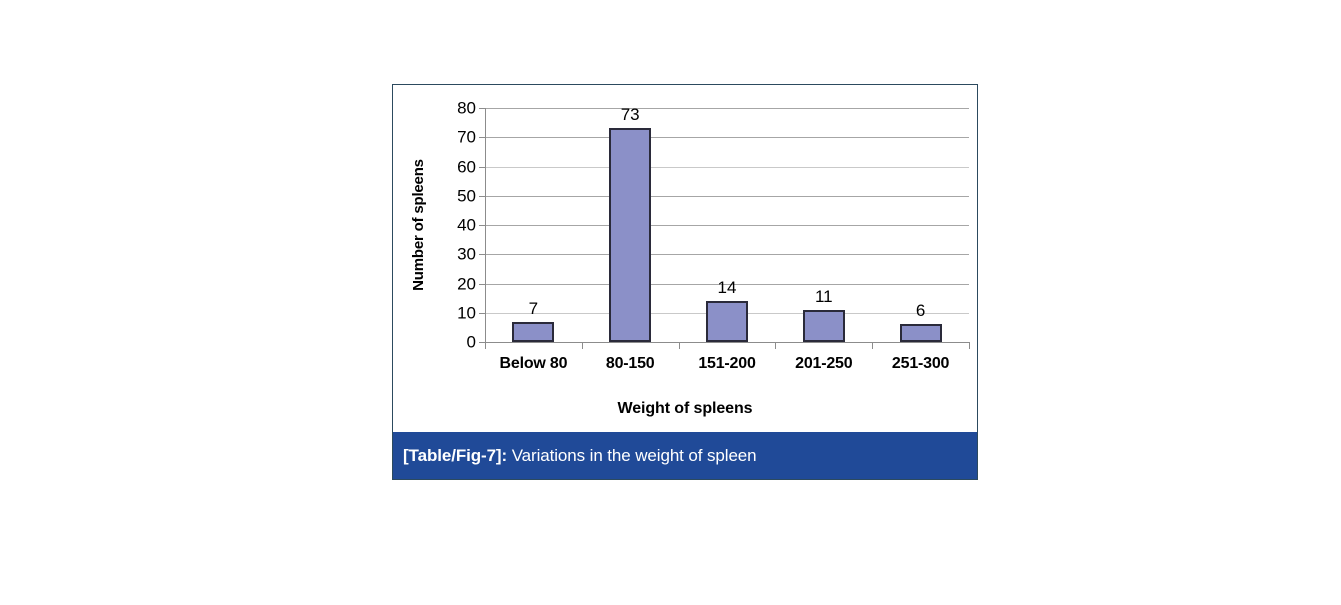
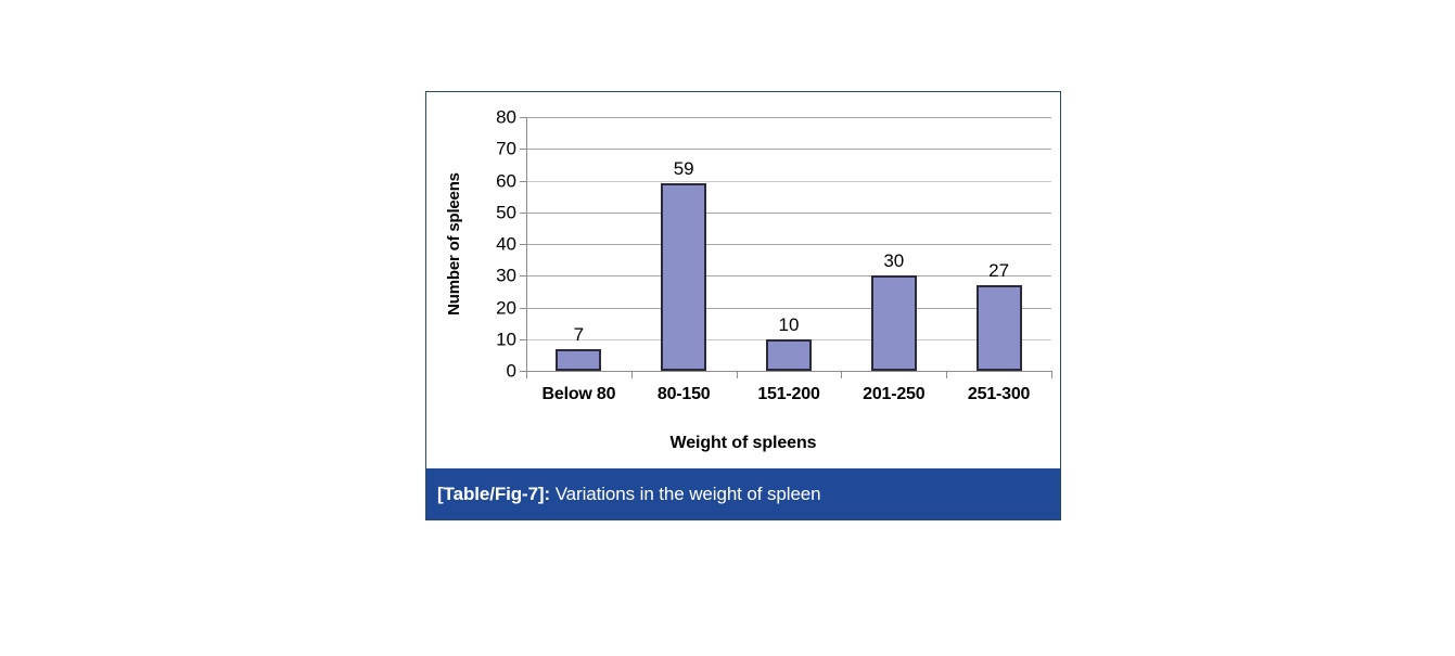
80-150: 73 -> 59
151-200: 14 -> 10
201-250: 11 -> 30
251-300: 6 -> 27
